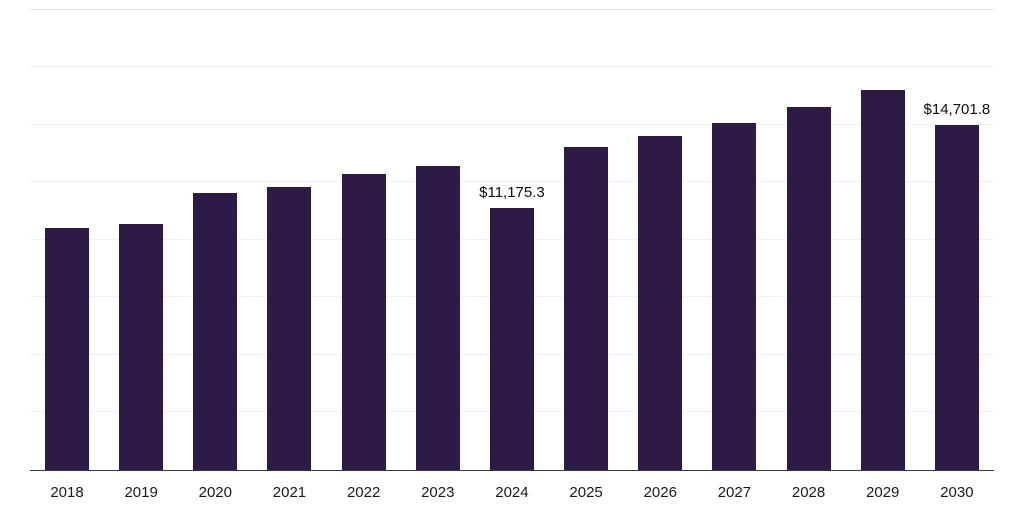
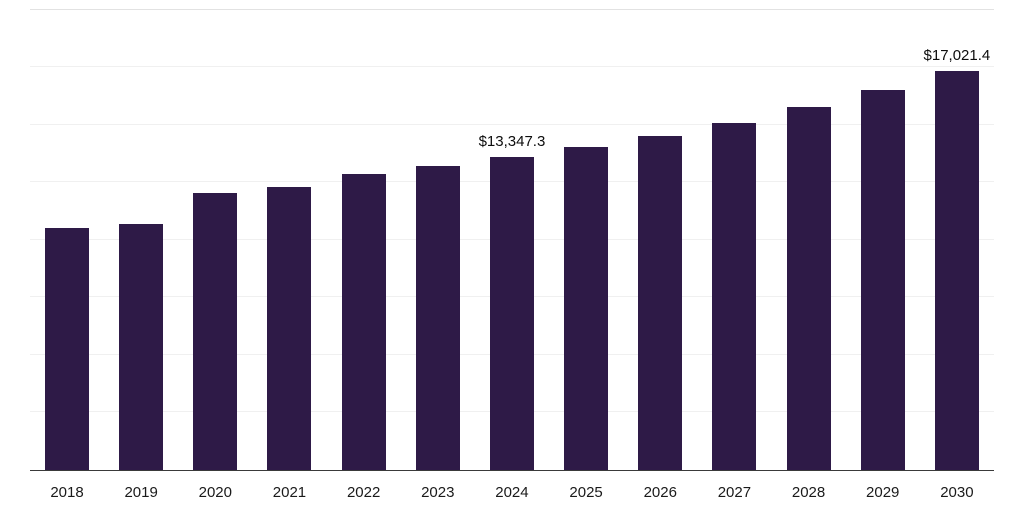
2024: $11,175.3 -> $13,347.3
2030: $14,701.8 -> $17,021.4
